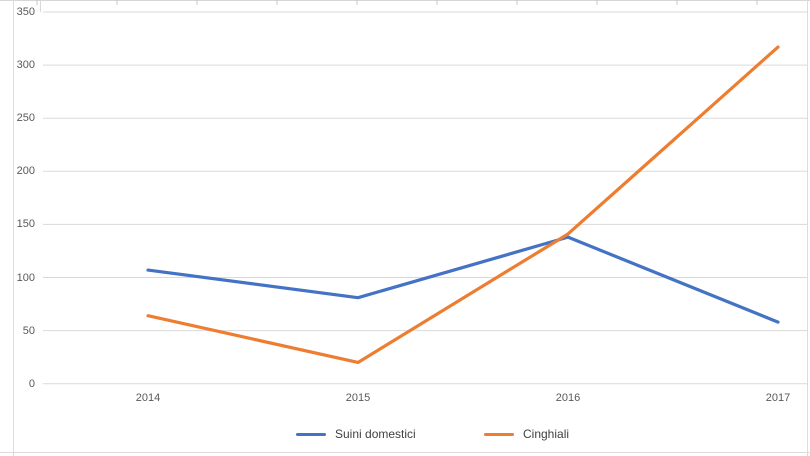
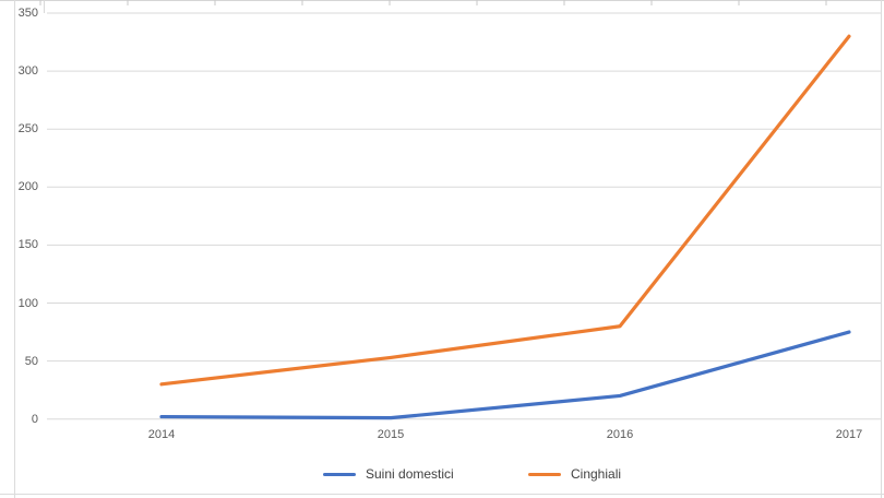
Suini domestici/2014: 107 -> 2
Cinghiali/2014: 64 -> 30
Suini domestici/2015: 81 -> 1
Cinghiali/2015: 20 -> 53
Suini domestici/2016: 138 -> 20
Cinghiali/2016: 141 -> 80
Suini domestici/2017: 58 -> 75
Cinghiali/2017: 317 -> 330
